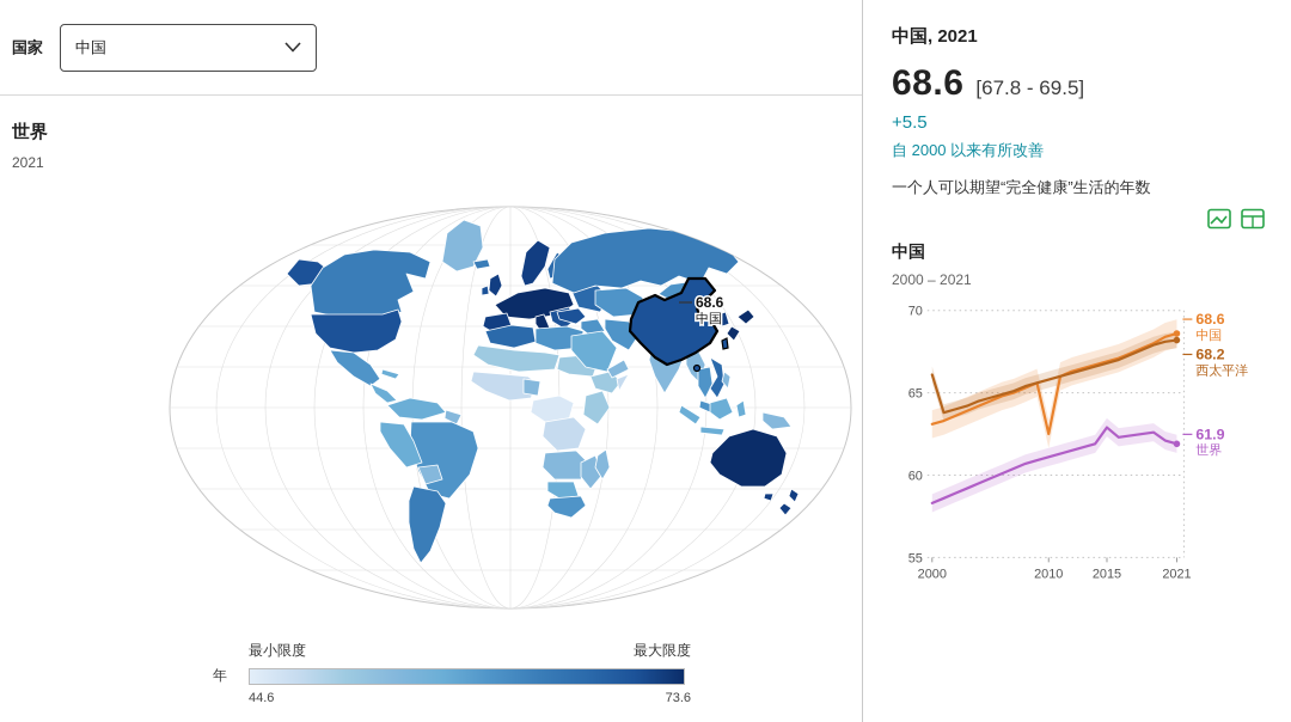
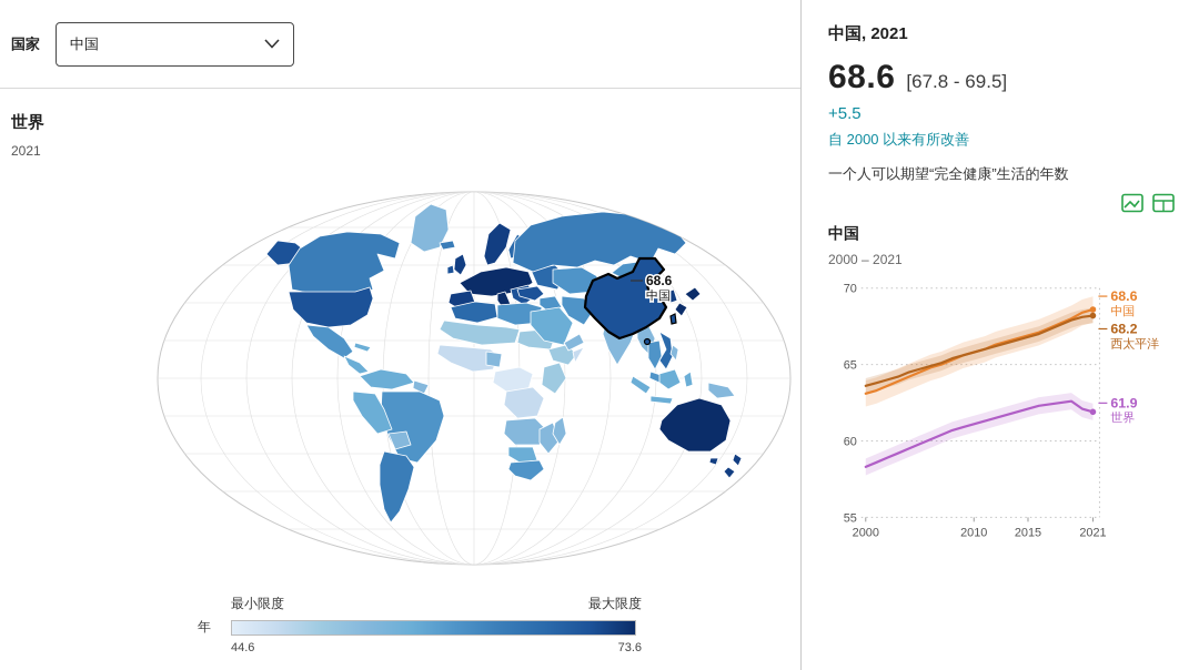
西太平洋/2000: 66.1 -> 63.6
中国/2010: 62.5 -> 65.8
世界/2015: 62.9 -> 62.1
